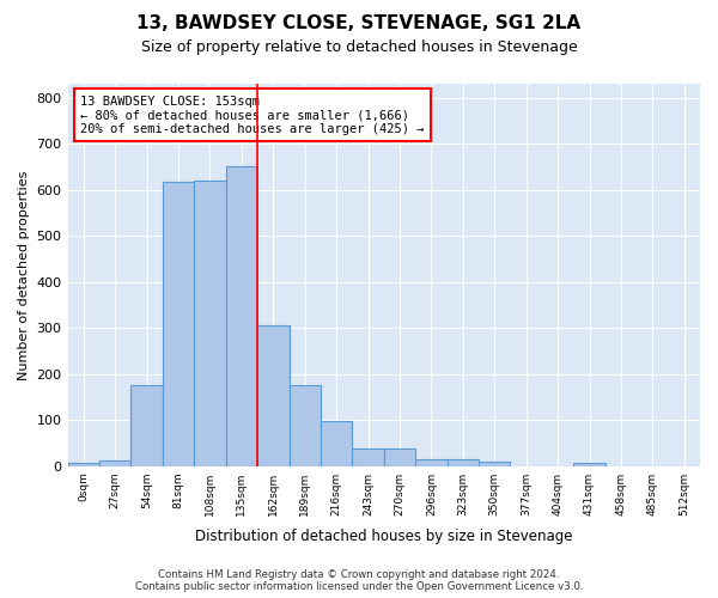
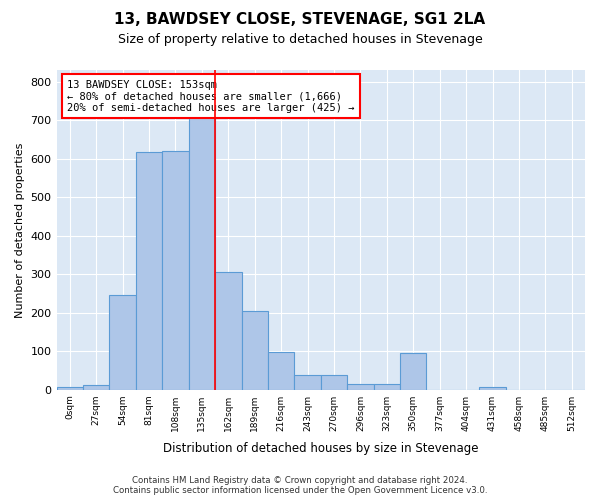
54sqm: 175 -> 245
135sqm: 650 -> 710
189sqm: 175 -> 205
350sqm: 10 -> 95
